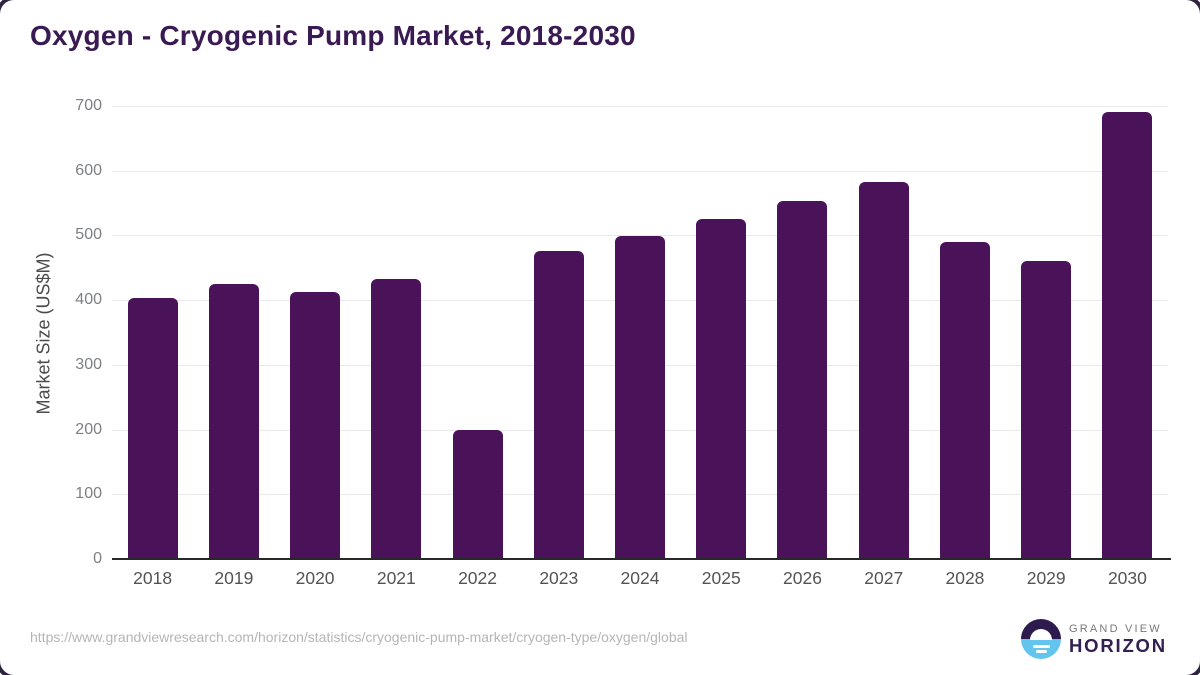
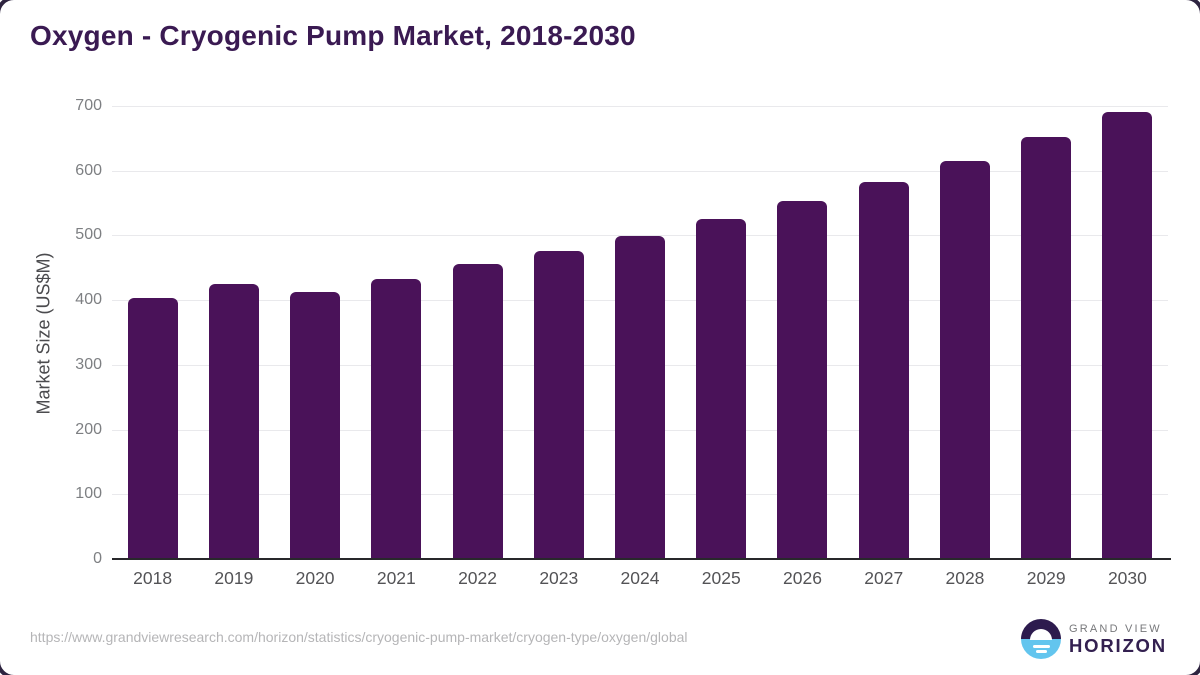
2022: 200 -> 460
2028: 490 -> 620
2029: 460 -> 650
